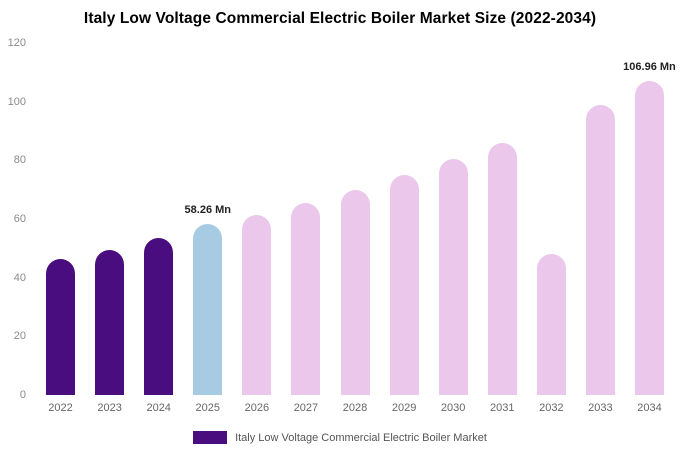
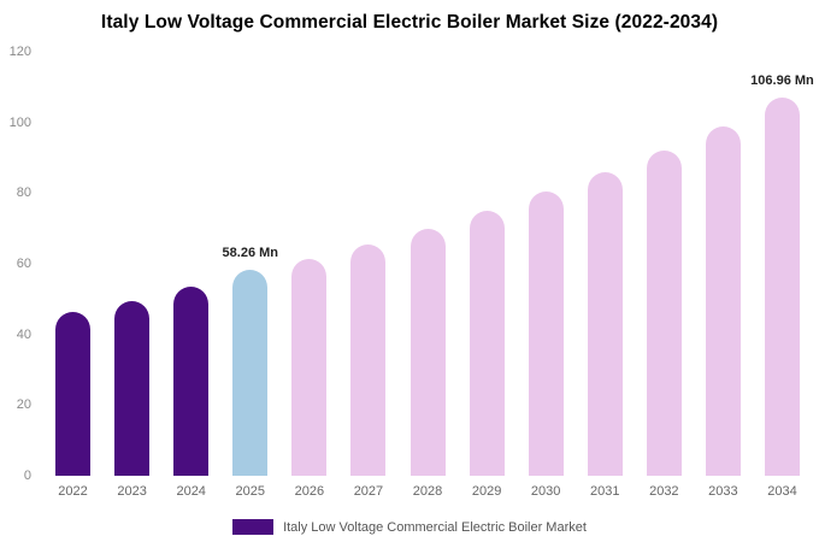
2032: 48 -> 92
